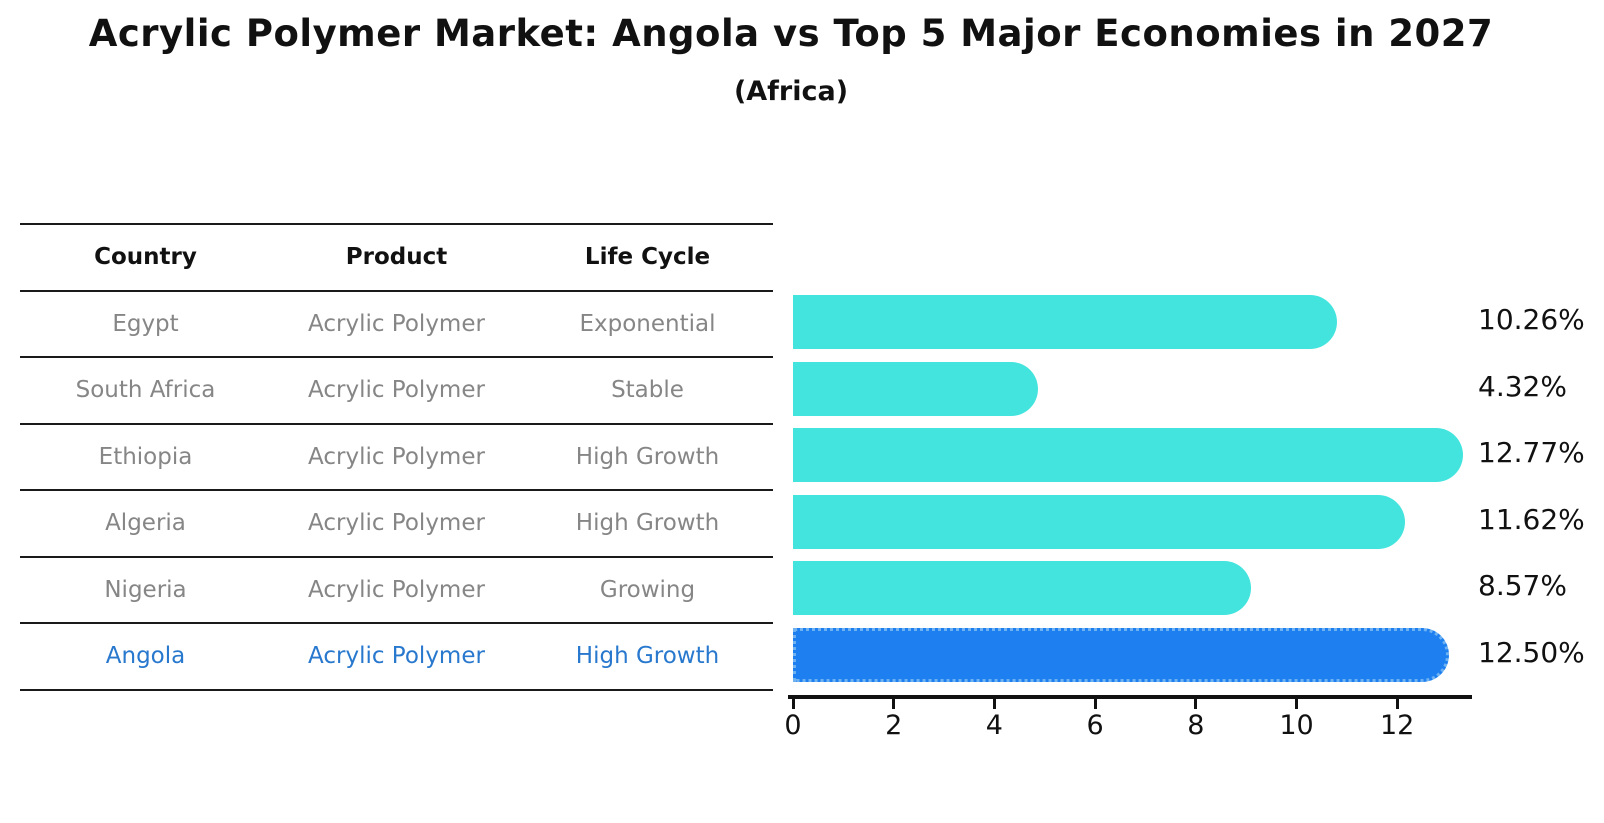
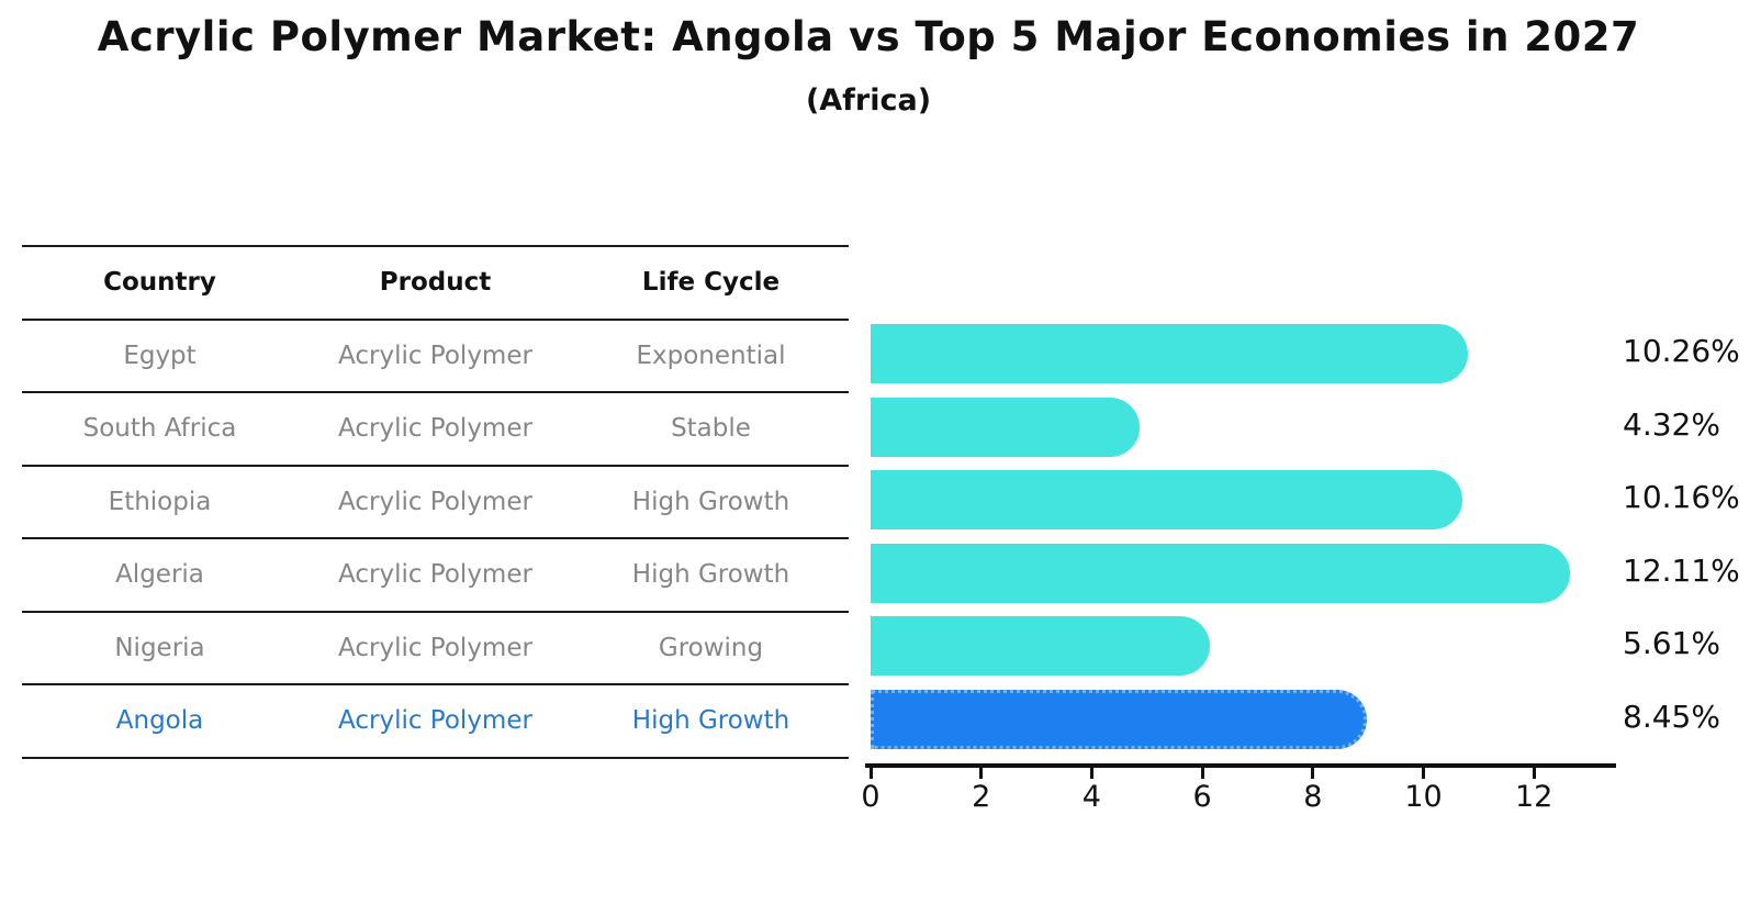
Ethiopia: 12.77% -> 10.16%
Algeria: 11.62% -> 12.11%
Nigeria: 8.57% -> 5.61%
Angola: 12.50% -> 8.45%
